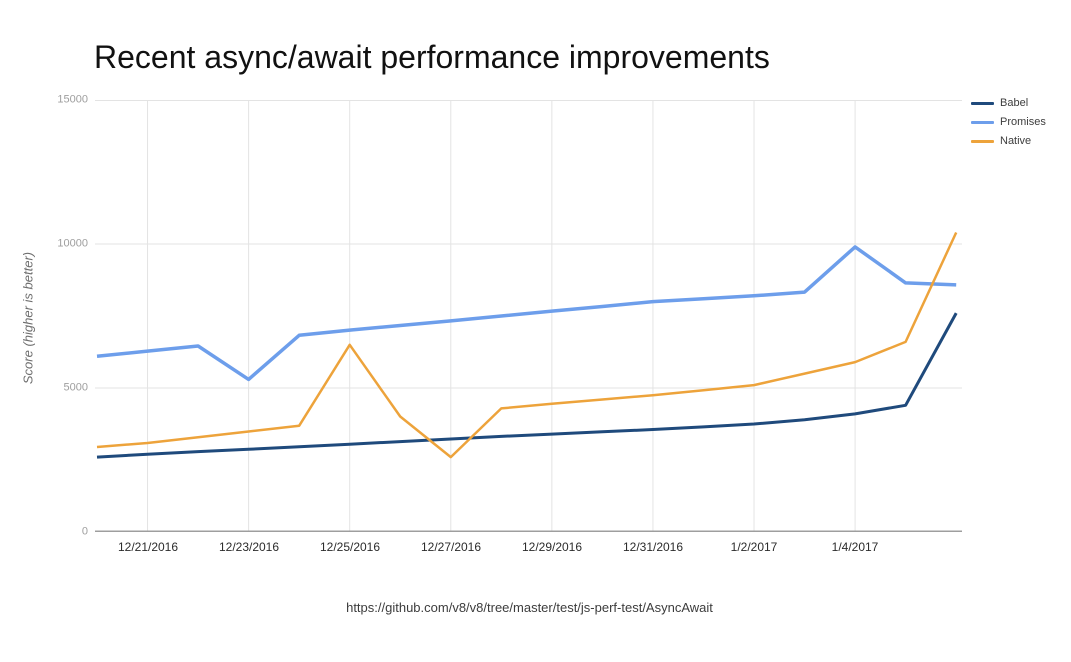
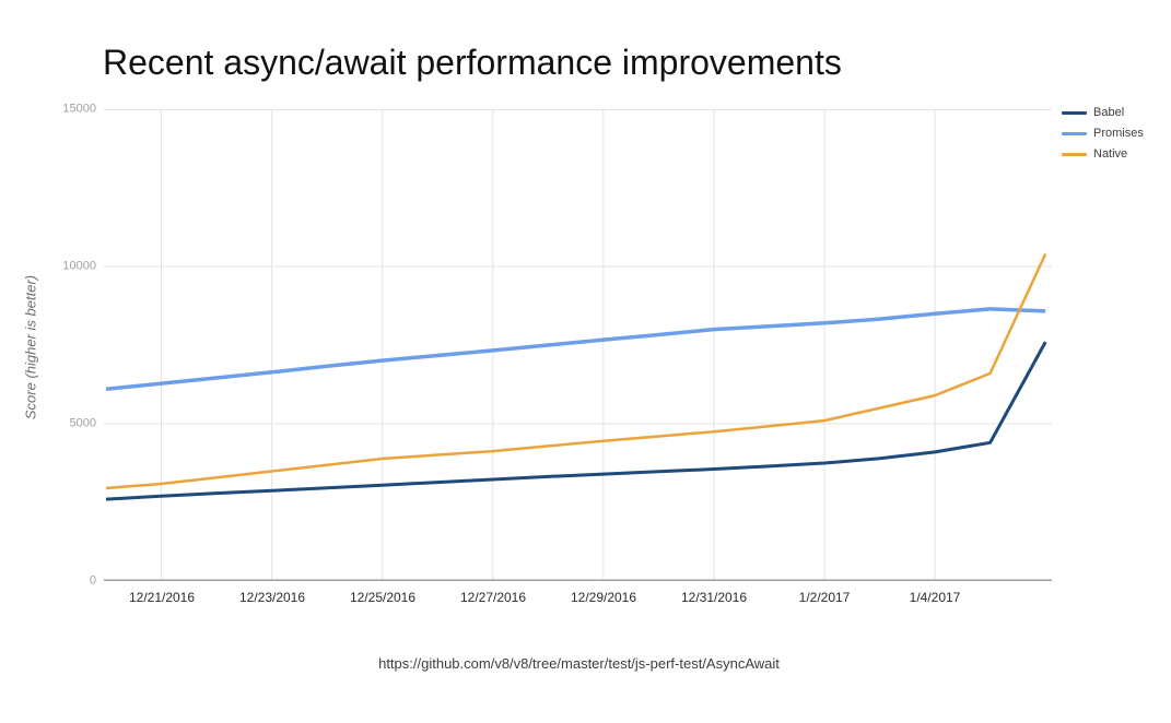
Promises/12/23/2016: 5300 -> 6600
Native/12/25/2016: 6500 -> 3900
Native/12/27/2016: 2600 -> 4100
Promises/1/4/2017: 9900 -> 8500
